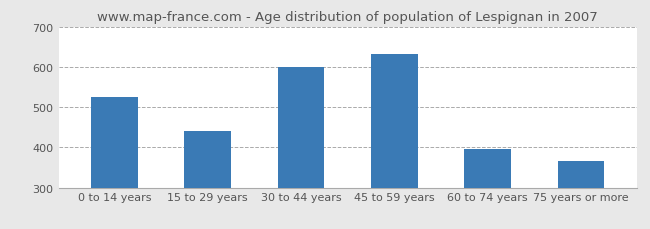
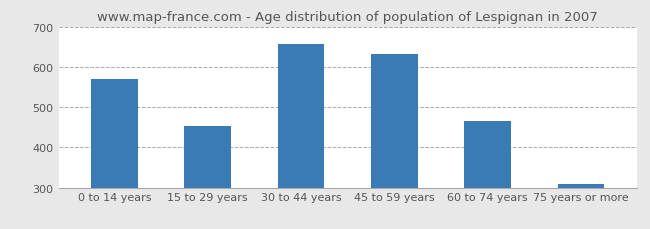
0 to 14 years: 525 -> 570
15 to 29 years: 440 -> 453
30 to 44 years: 600 -> 658
60 to 74 years: 395 -> 465
75 years or more: 365 -> 308
